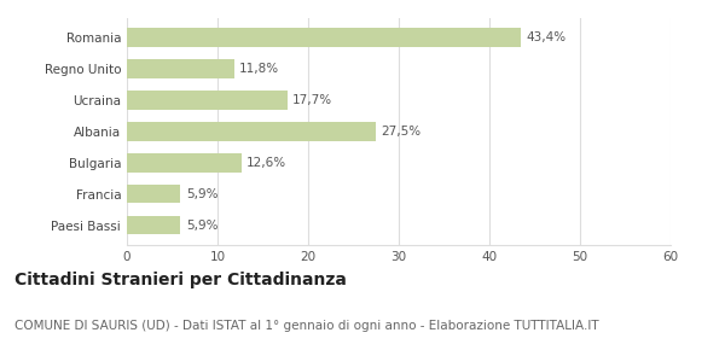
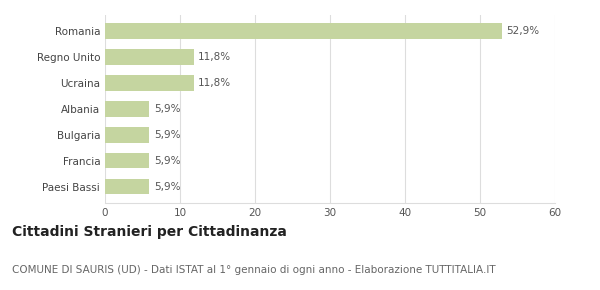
Romania: 43,4% -> 52,9%
Ucraina: 17,7% -> 11,8%
Albania: 27,5% -> 5,9%
Bulgaria: 12,6% -> 5,9%
